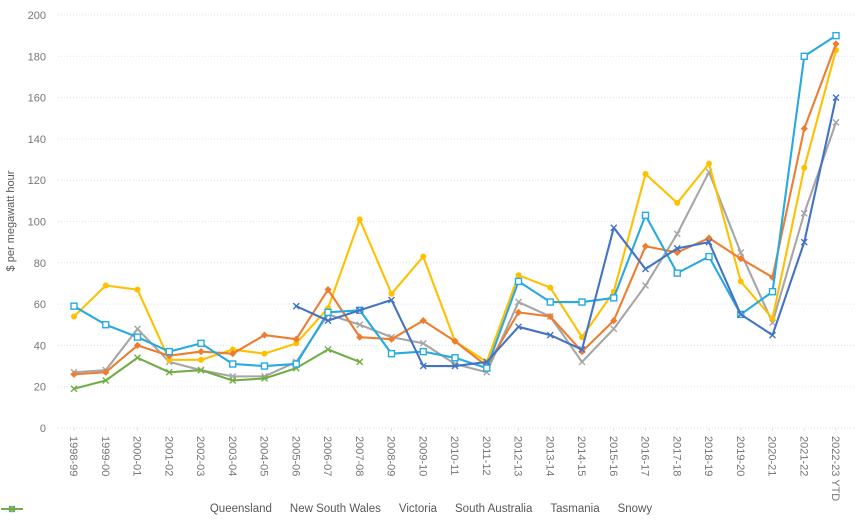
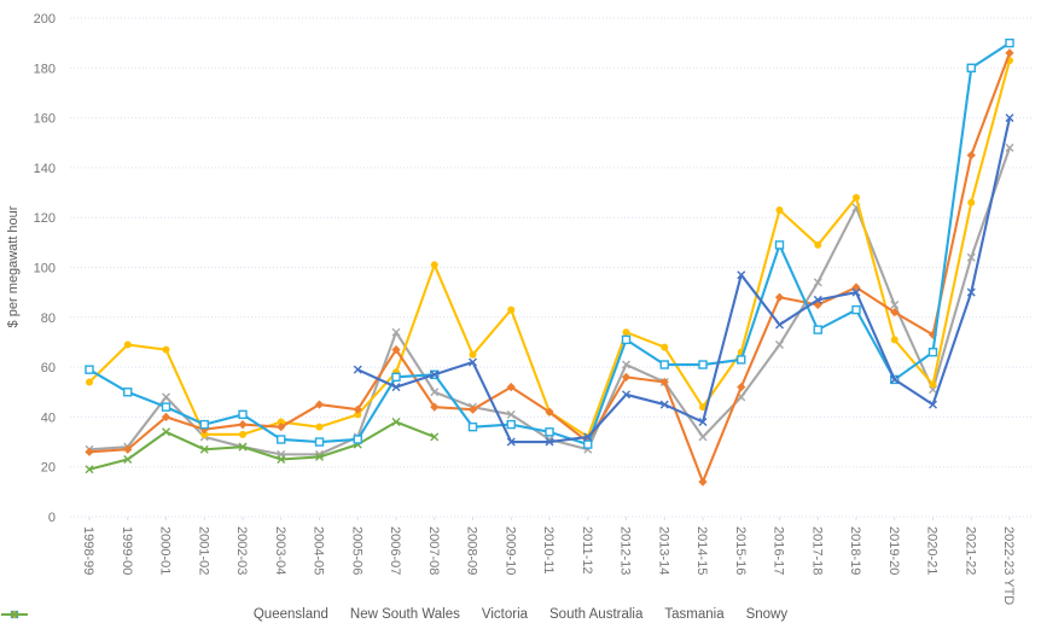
Victoria/2006-07: 55 -> 74
New South Wales/2014-15: 37 -> 14
Queensland/2016-17: 103 -> 109
